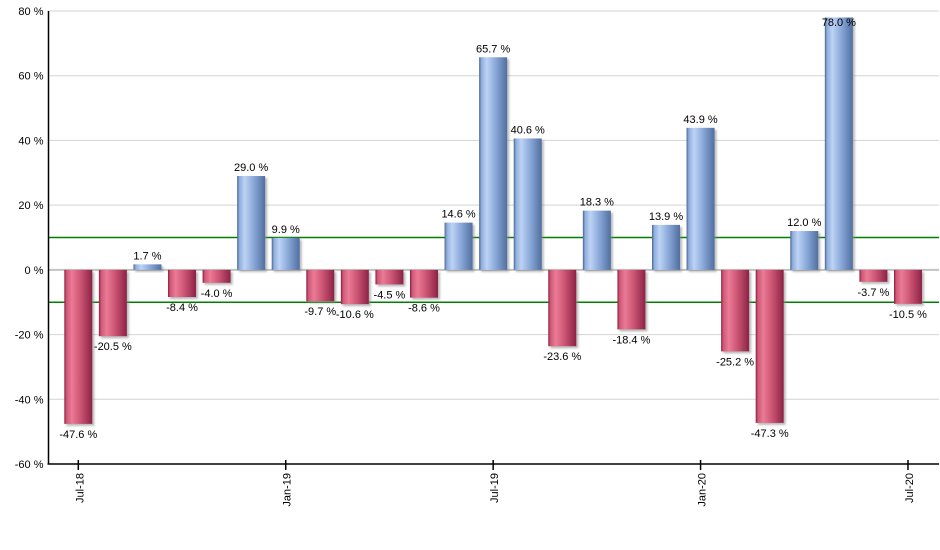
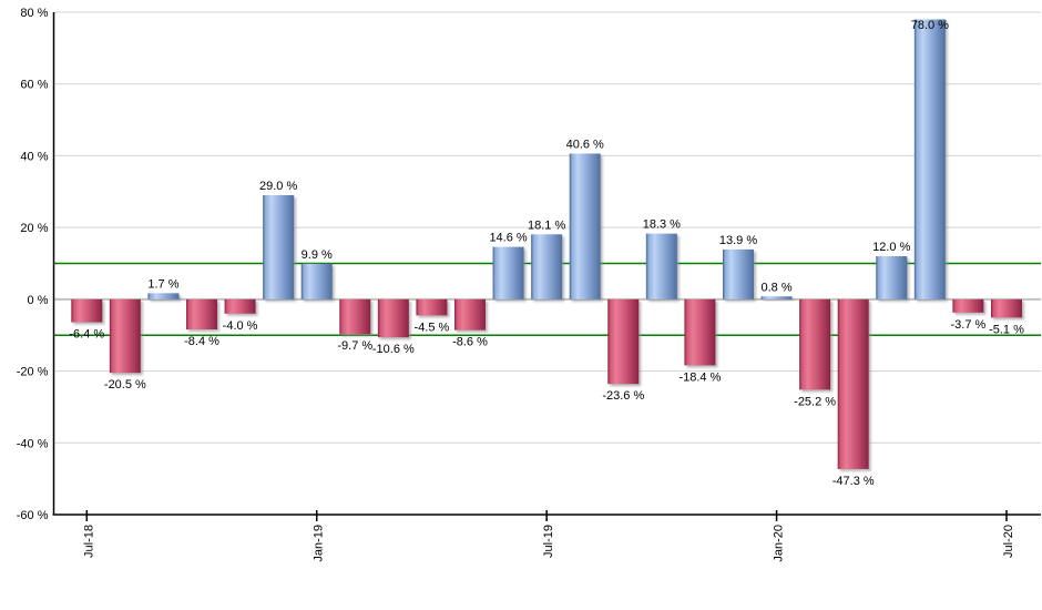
Jul-18: -47.6 -> -6.4
Jul-19: 65.7 -> 18.1
Jan-20: 43.9 -> 0.8
Jul-20: -10.5 -> -5.1
